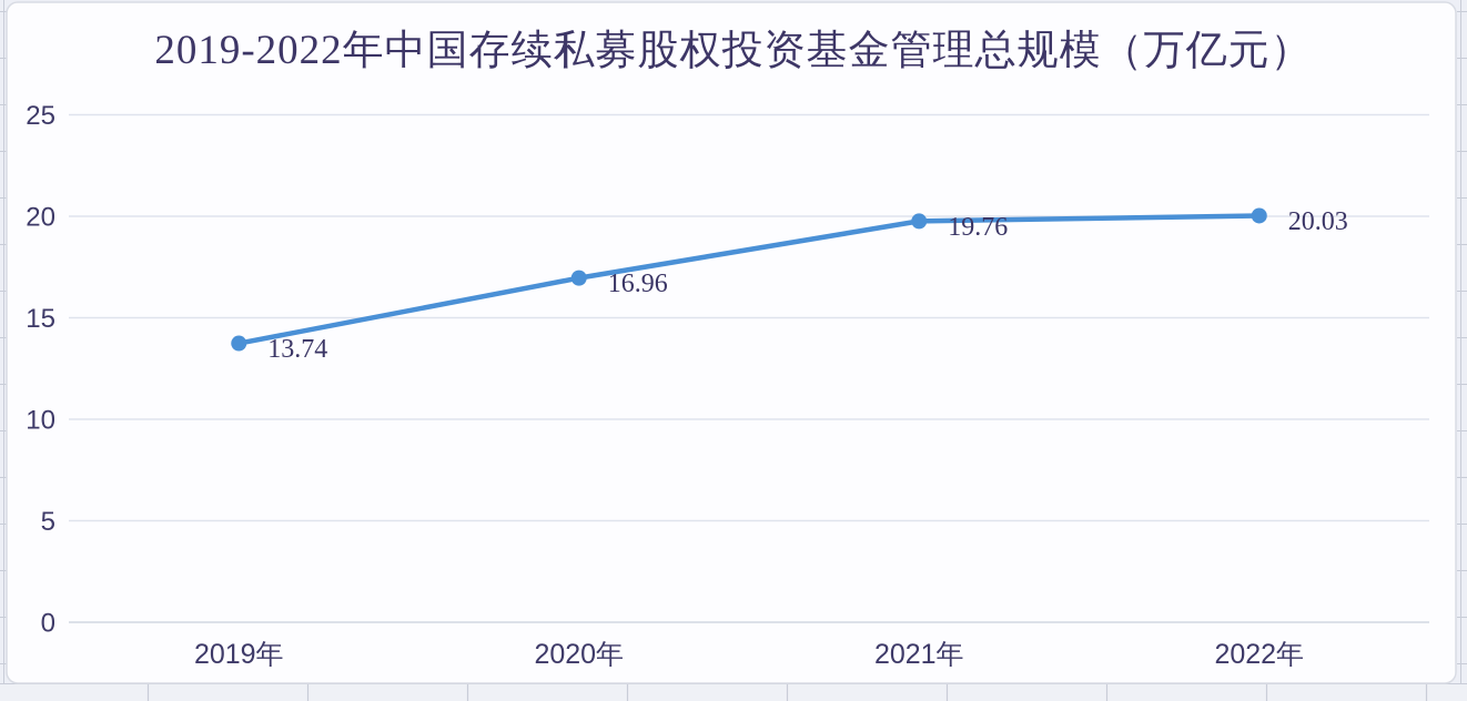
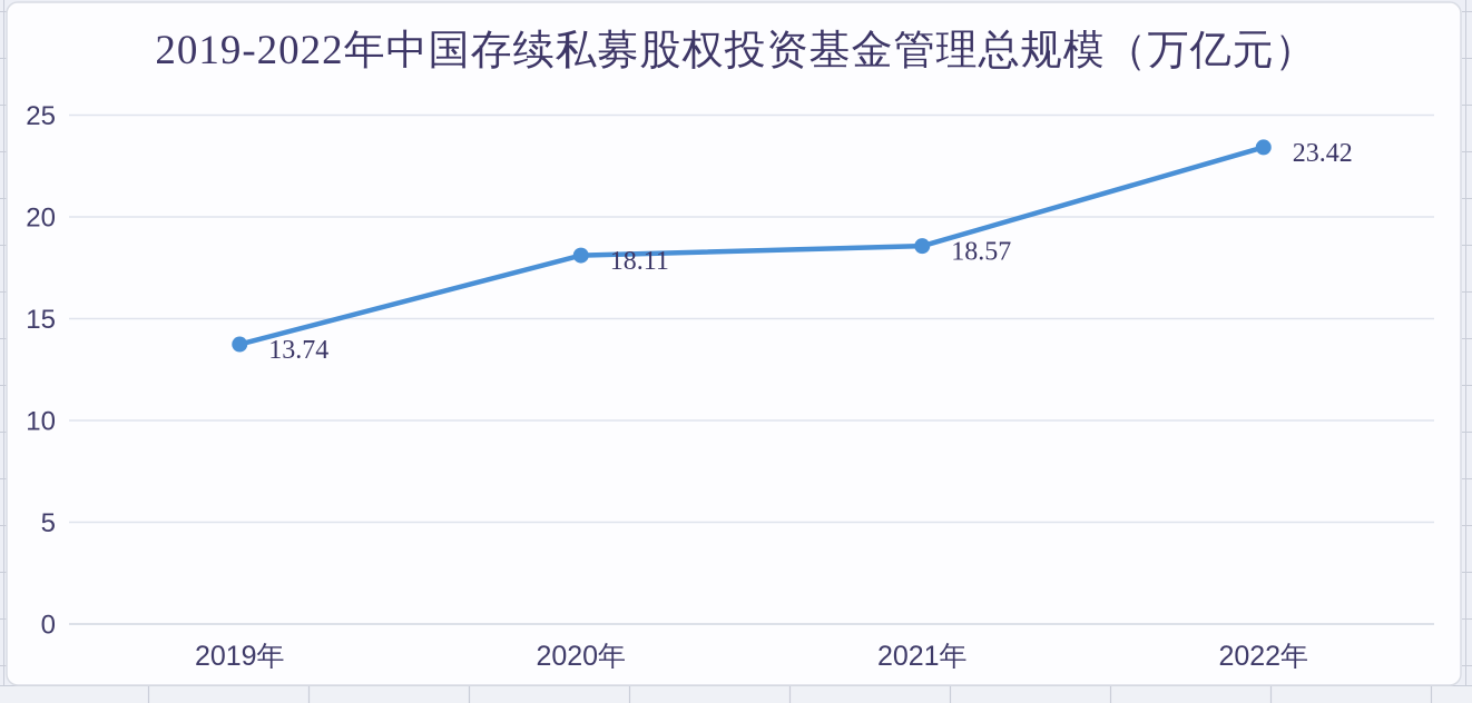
2020年: 16.96 -> 18.11
2021年: 19.76 -> 18.57
2022年: 20.03 -> 23.42
